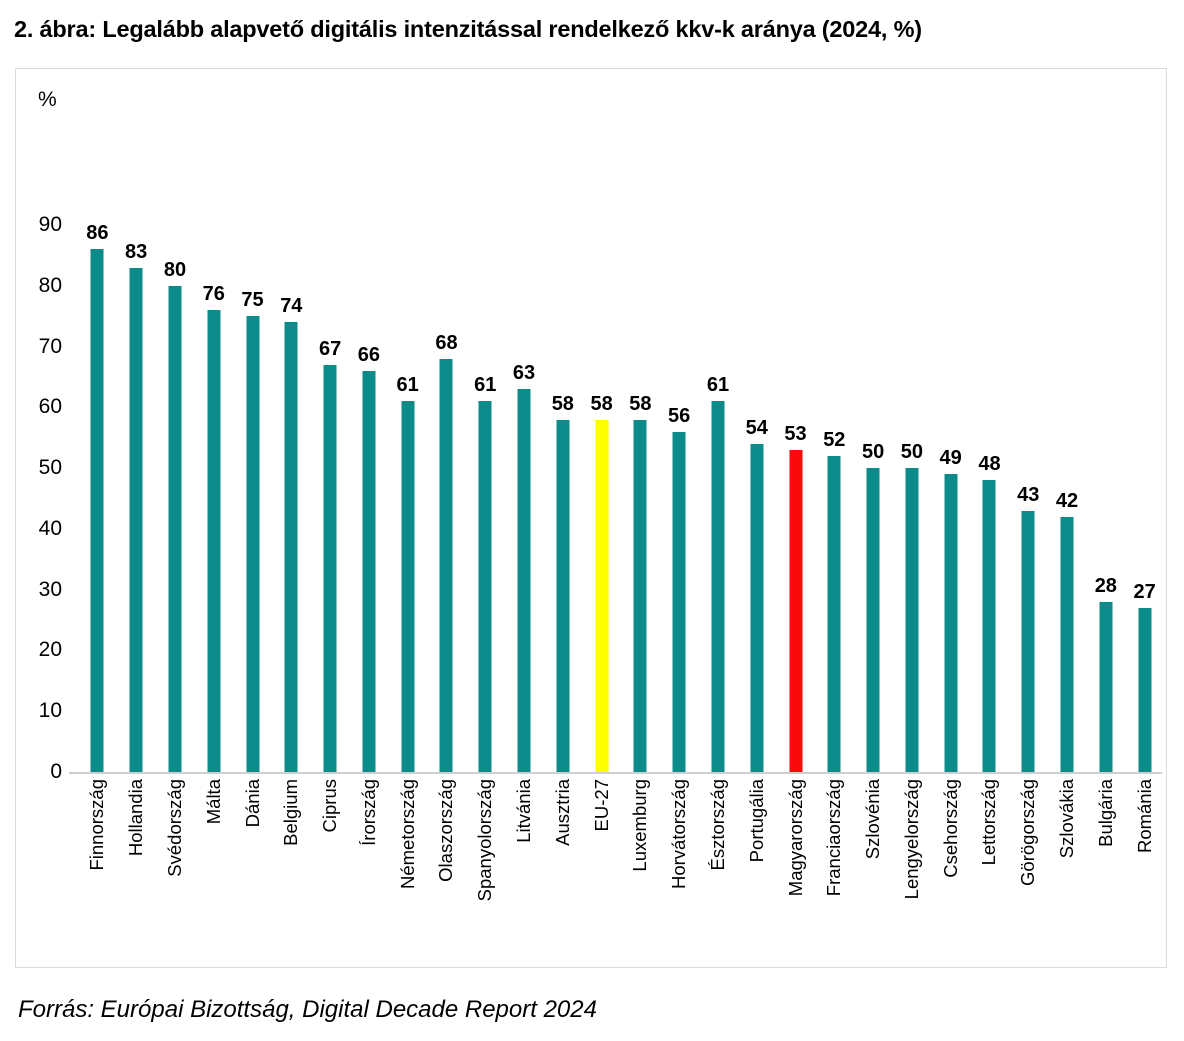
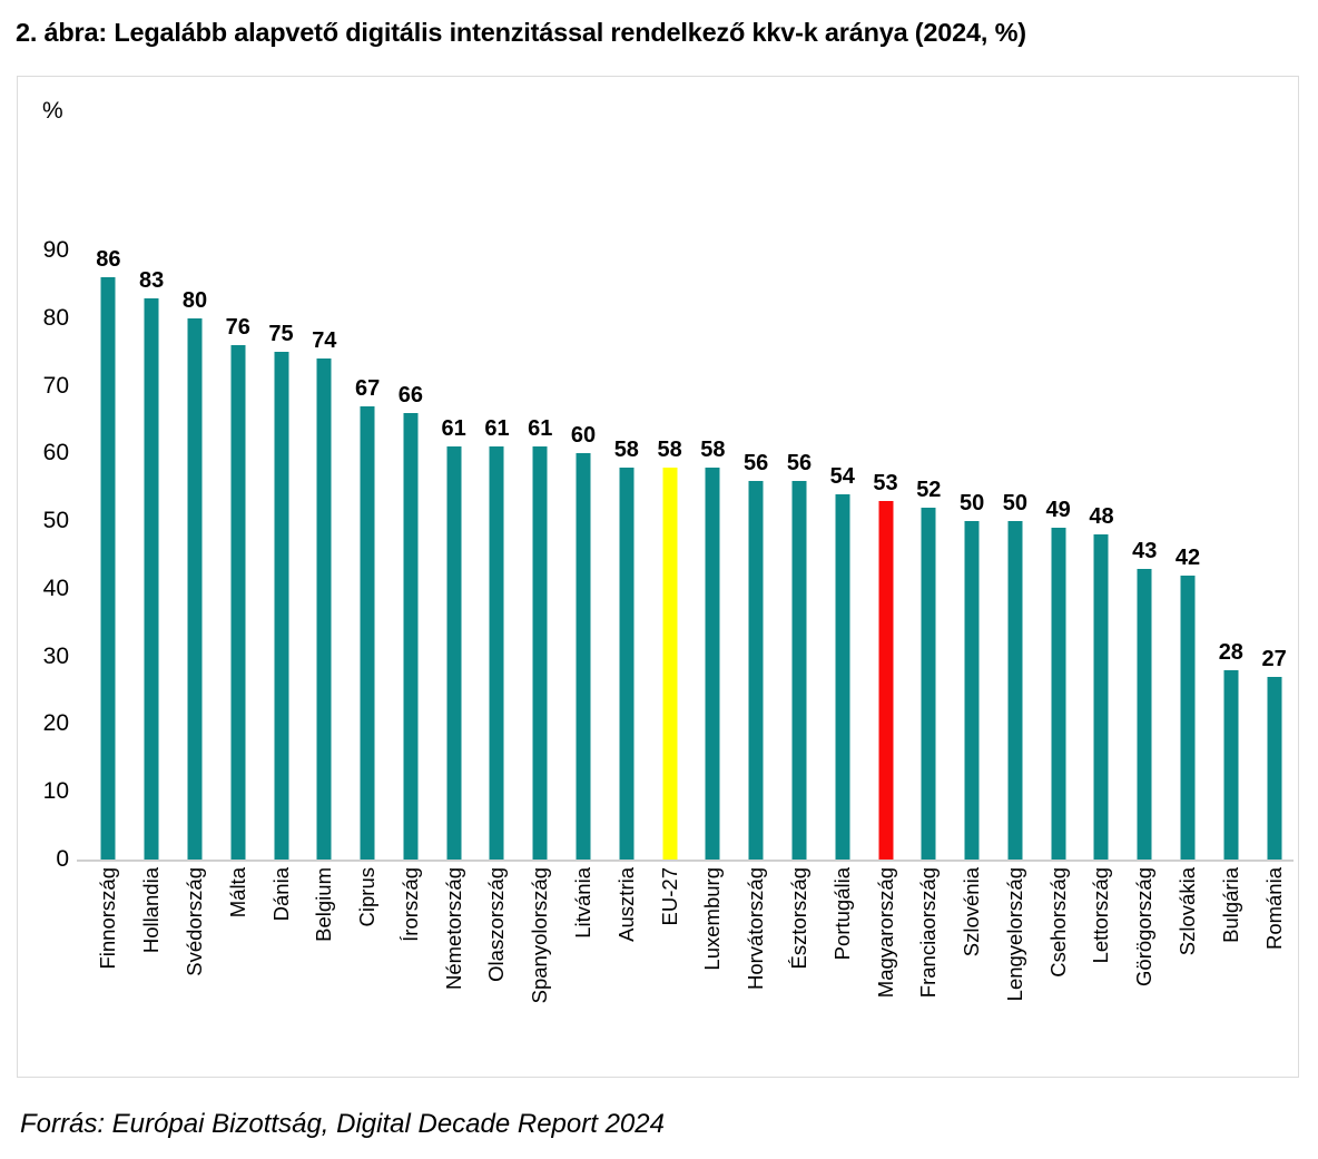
Olaszország: 68 -> 61
Litvánia: 63 -> 60
Észtország: 61 -> 56
